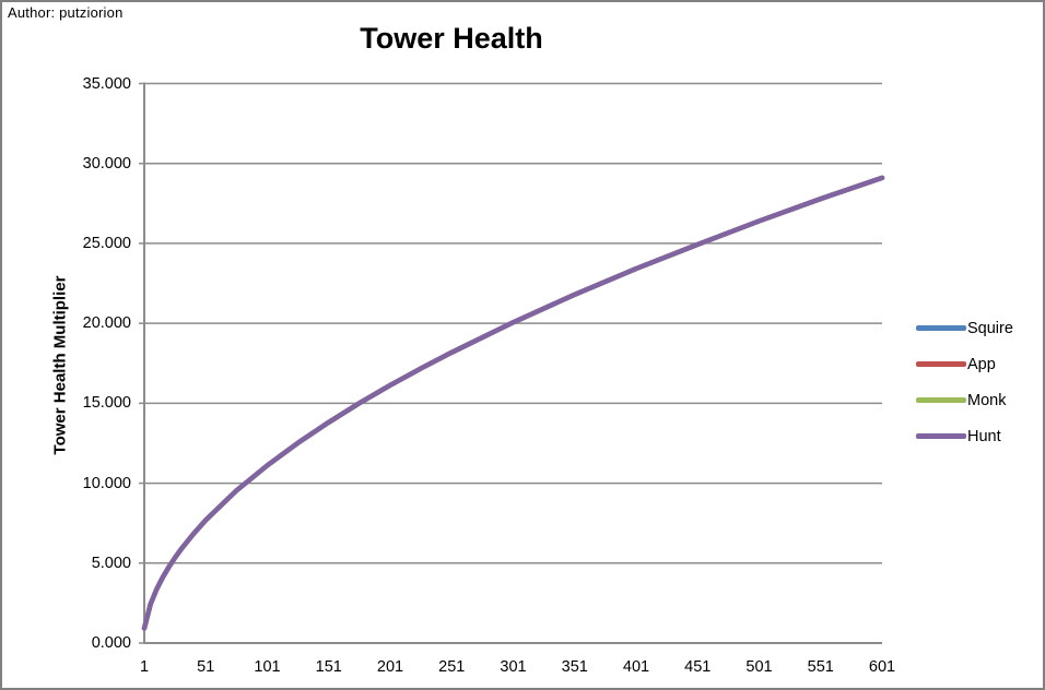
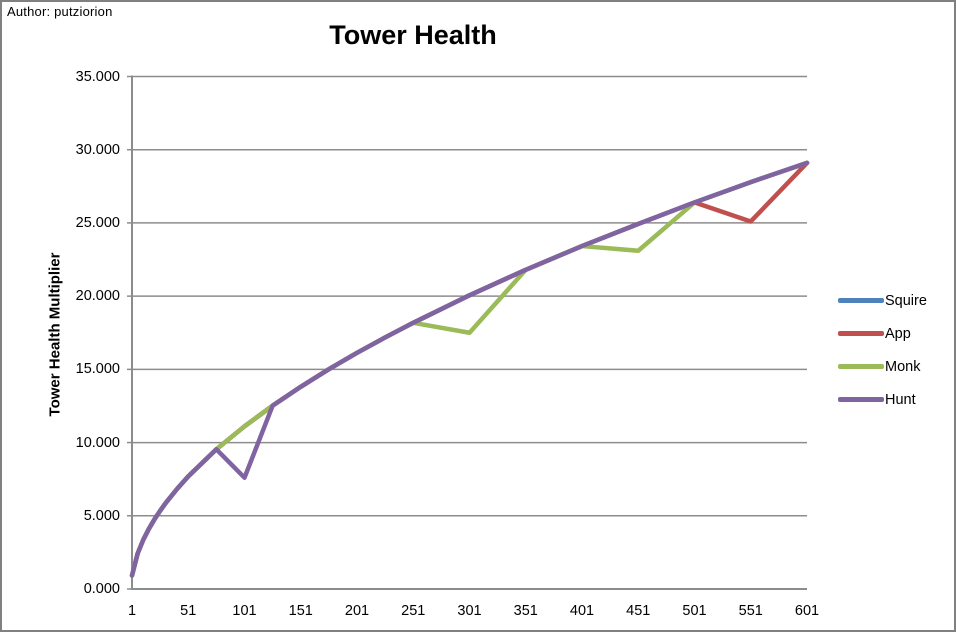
Hunt/101: 11.1 -> 7.6
Monk/301: 20.1 -> 17.5
Monk/451: 24.9 -> 23.1
App/551: 27.8 -> 25.1
